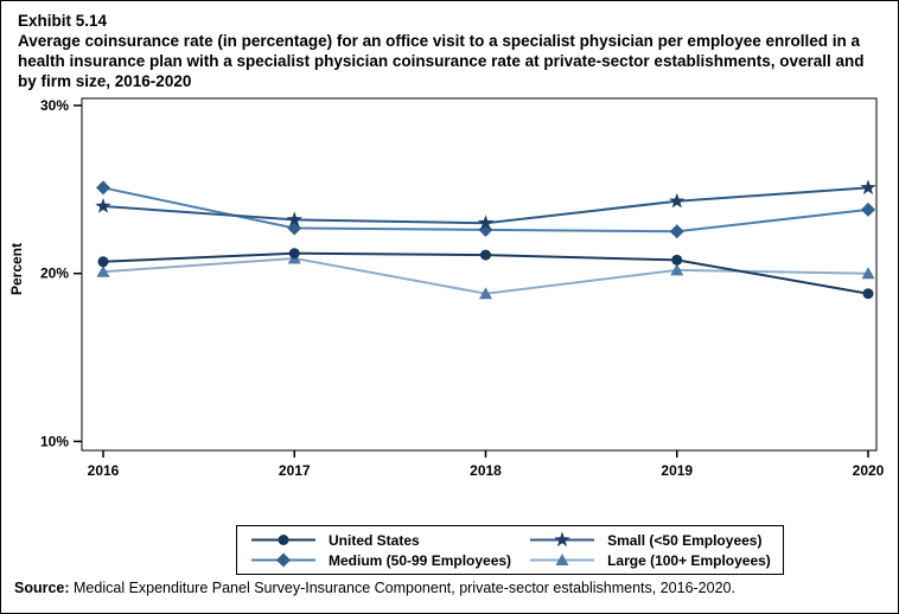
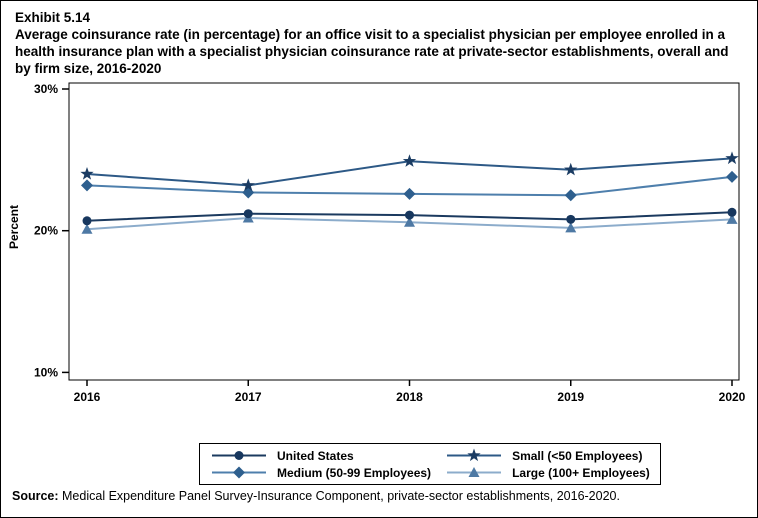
Medium (50-99 Employees)/2016: 25.1% -> 23.2%
Small (<50 Employees)/2018: 23.0% -> 24.9%
Large (100+ Employees)/2018: 18.8% -> 20.6%
United States/2020: 18.8% -> 21.3%
Large (100+ Employees)/2020: 20.0% -> 20.8%
